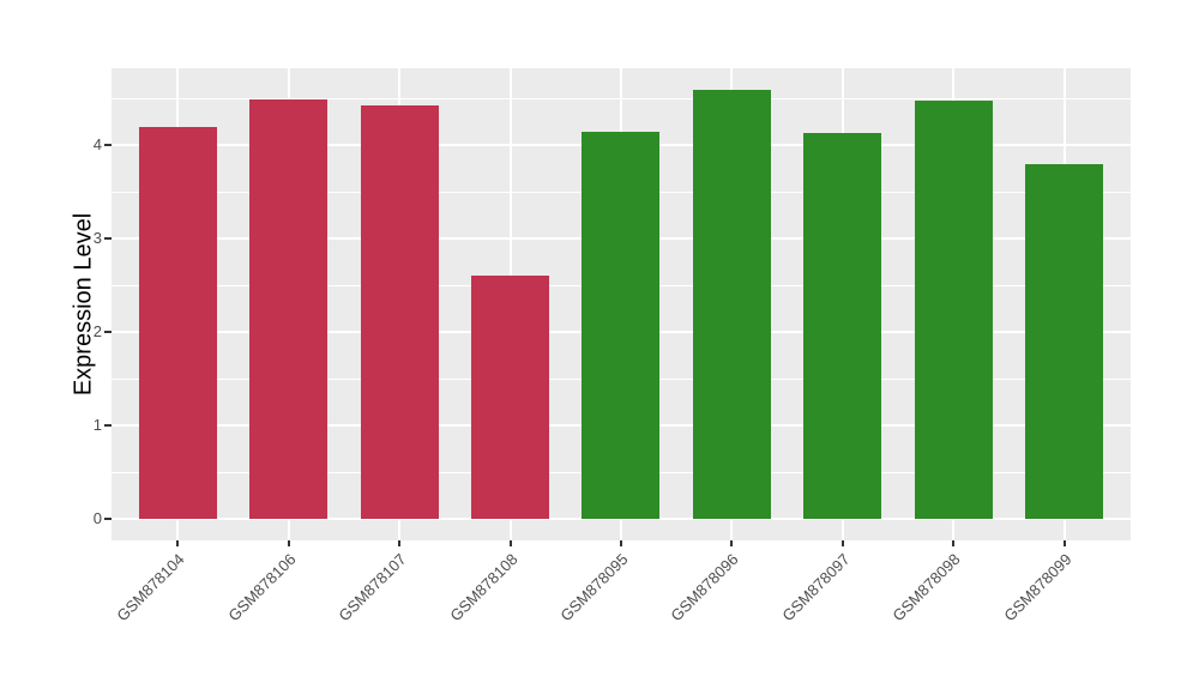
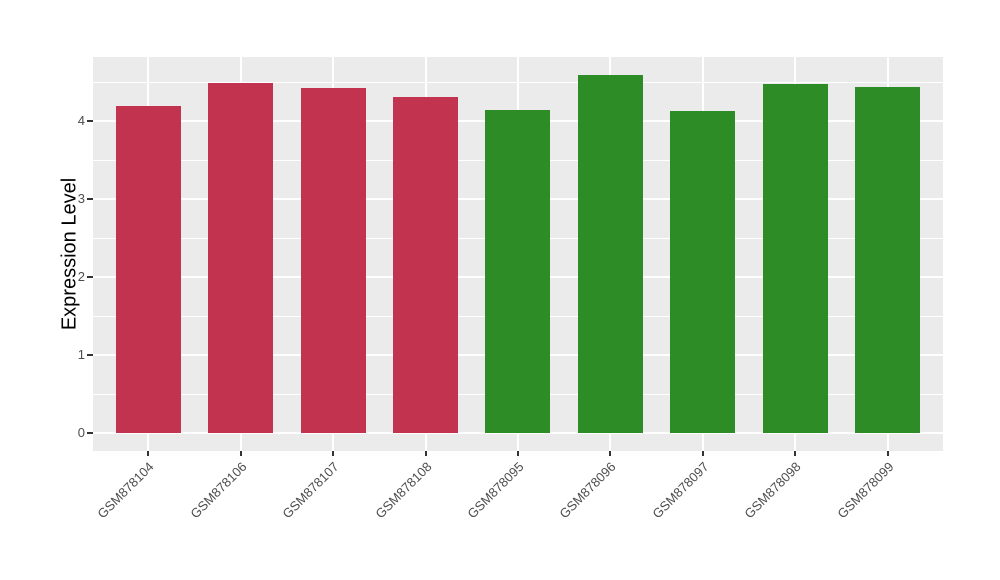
GSM878108: 2.6 -> 4.3
GSM878099: 3.8 -> 4.4
